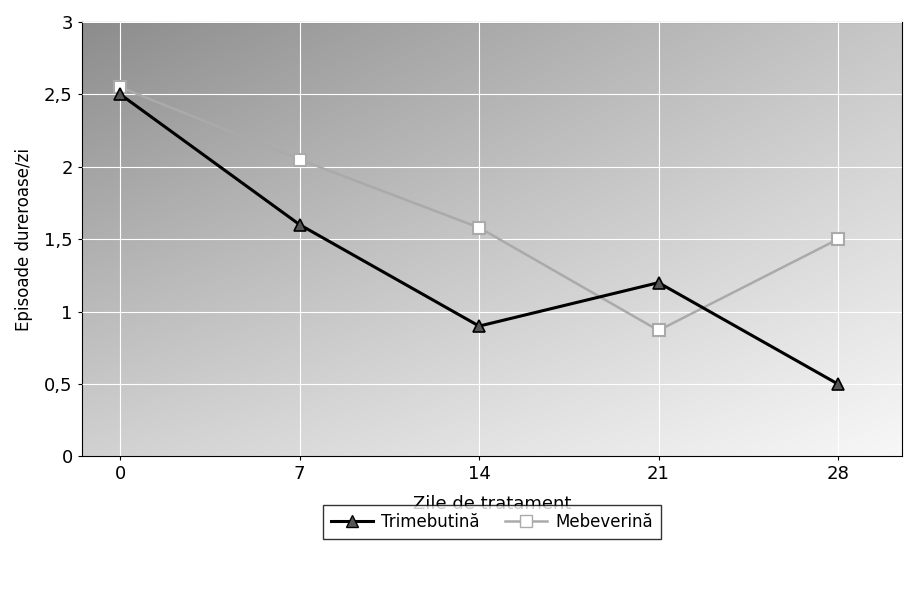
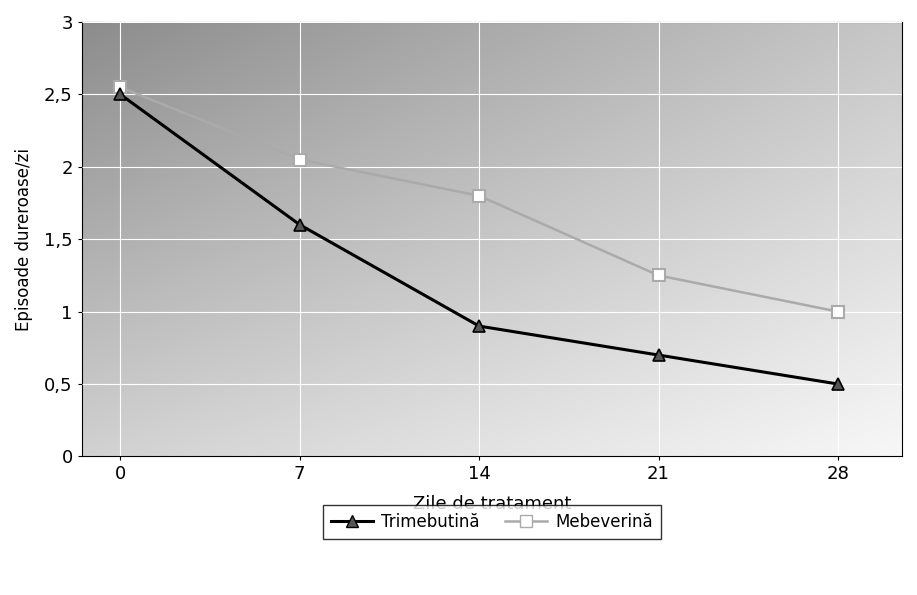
Mebeverină/14: 1,58 -> 1,80
Trimebutină/21: 1,2 -> 0,7
Mebeverină/21: 0,87 -> 1,25
Mebeverină/28: 1,50 -> 1,00
